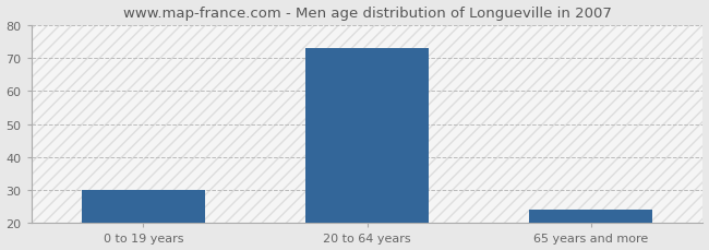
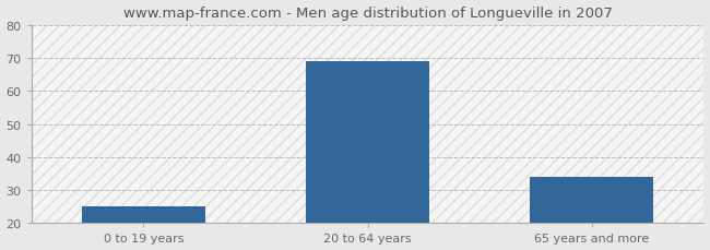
0 to 19 years: 30 -> 25
20 to 64 years: 73 -> 69
65 years and more: 24 -> 34
